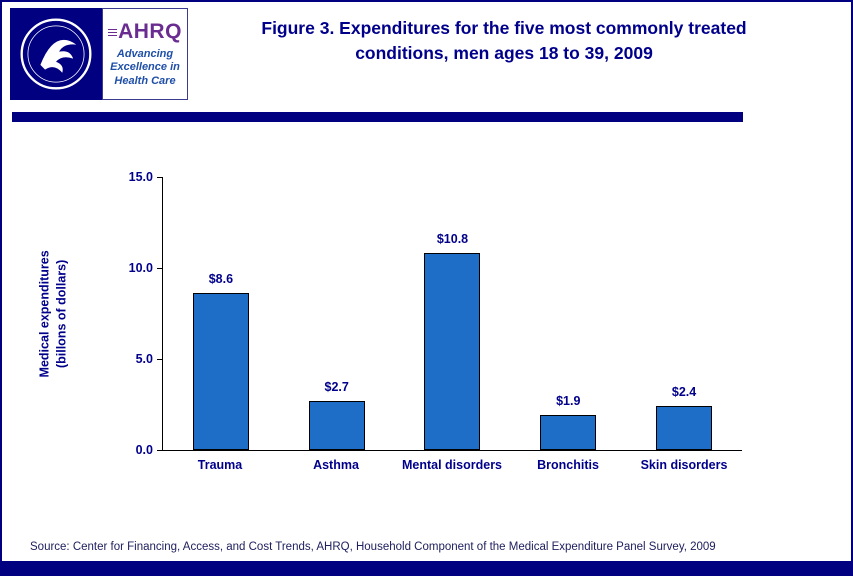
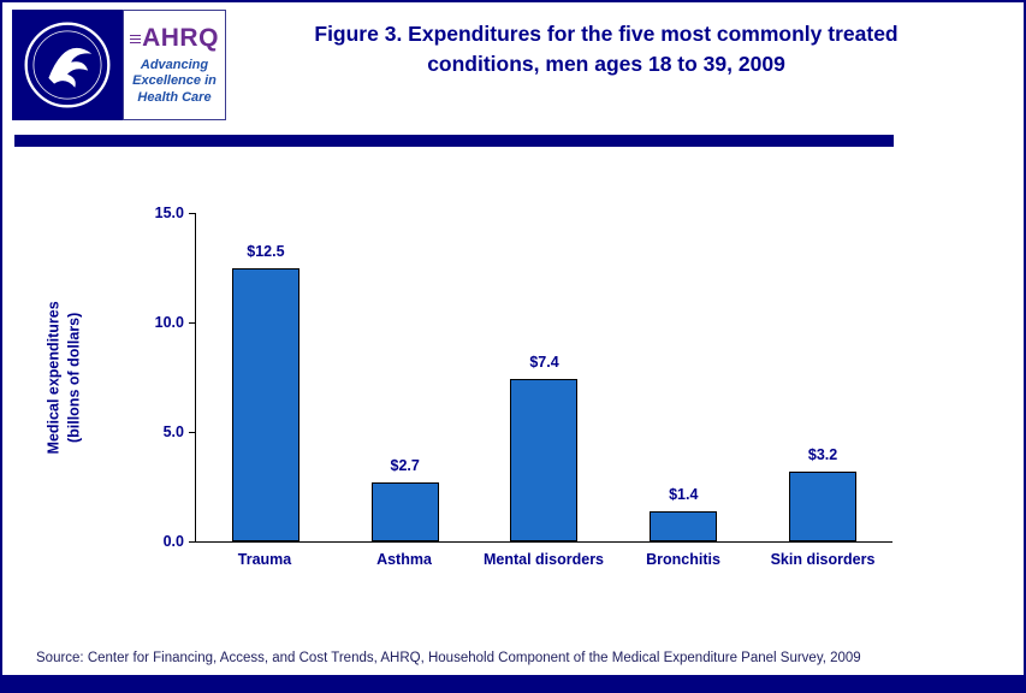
Trauma: $8.6 -> $12.5
Mental disorders: $10.8 -> $7.4
Bronchitis: $1.9 -> $1.4
Skin disorders: $2.4 -> $3.2
